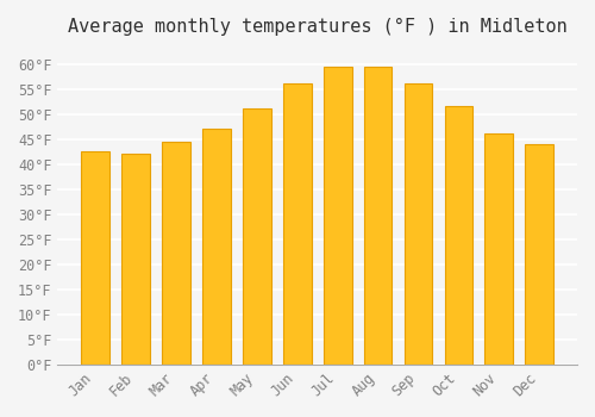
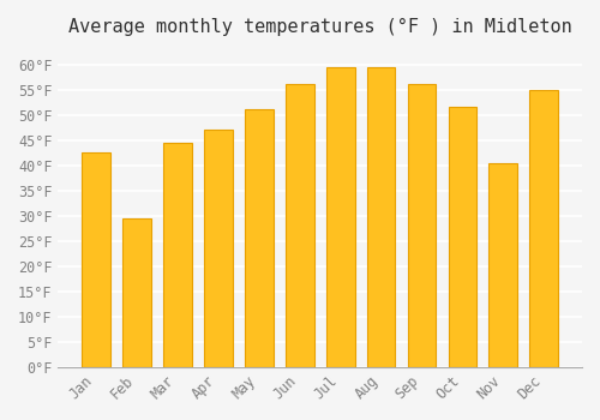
Feb: 42.0°F -> 29.5°F
Nov: 46.0°F -> 40.5°F
Dec: 44.0°F -> 55.0°F
